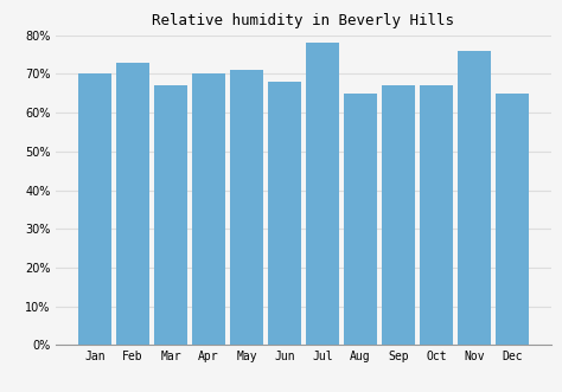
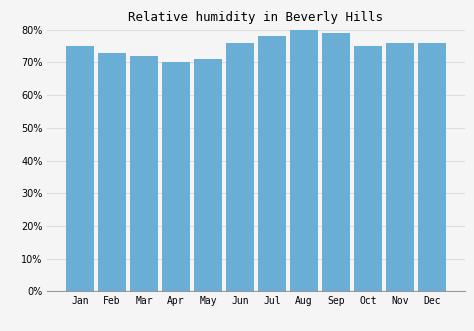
Jan: 70% -> 75%
Mar: 67% -> 72%
Jun: 68% -> 76%
Aug: 65% -> 80%
Sep: 67% -> 79%
Oct: 67% -> 75%
Dec: 65% -> 76%
